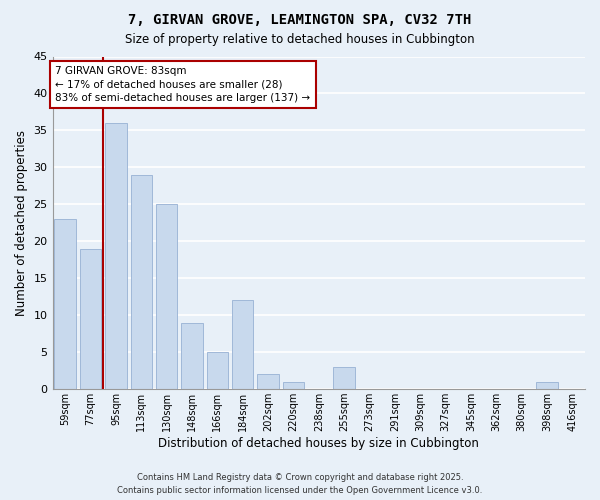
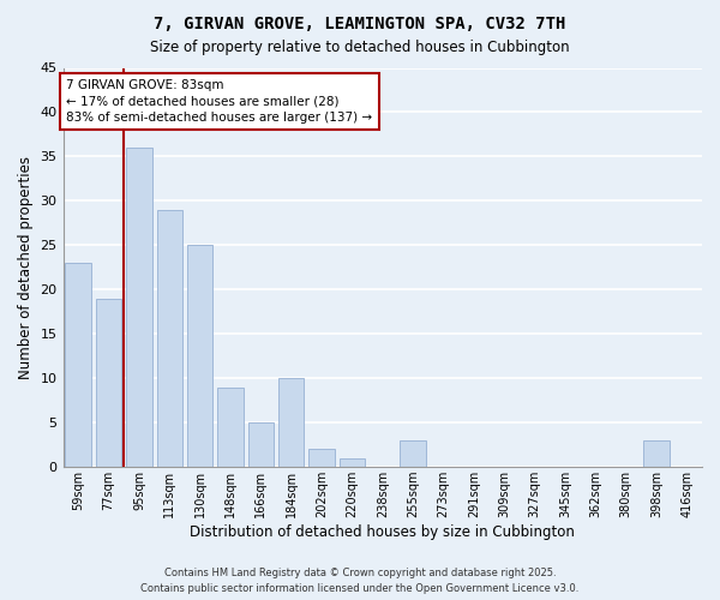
184sqm: 12 -> 10
398sqm: 1 -> 3
